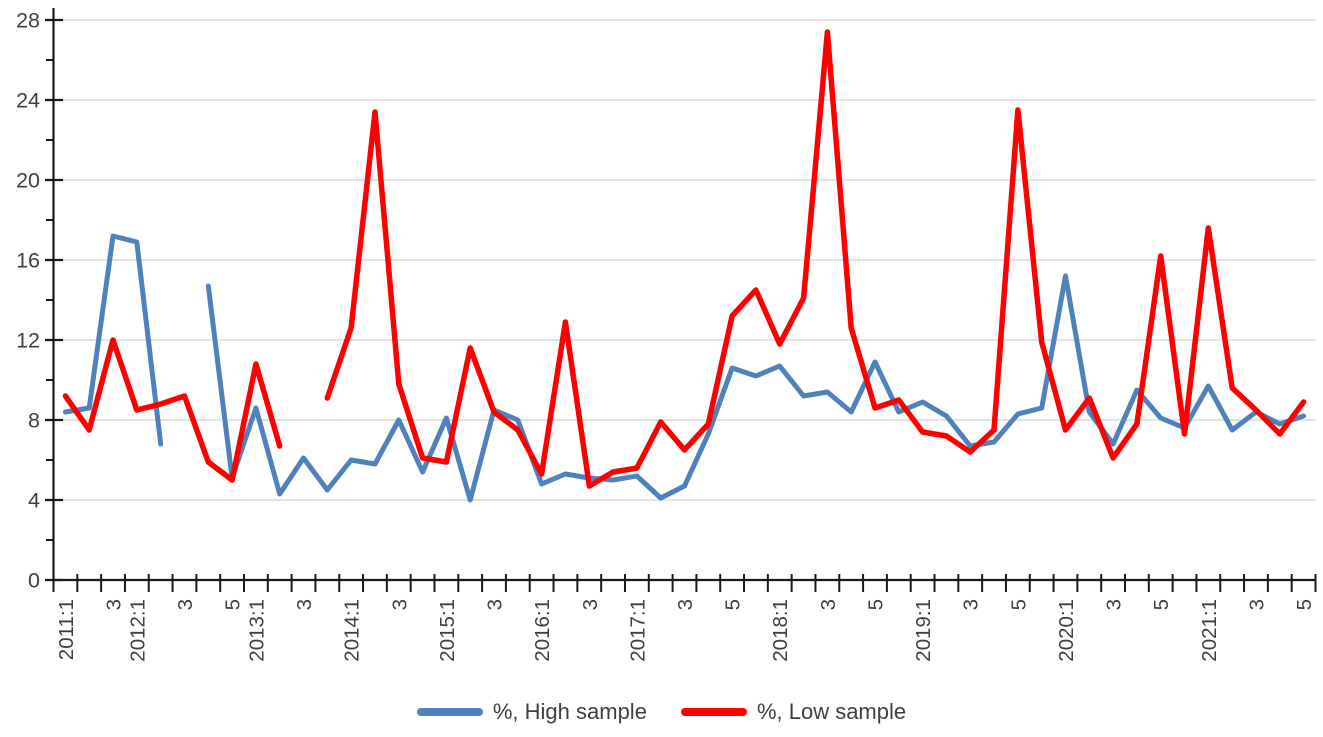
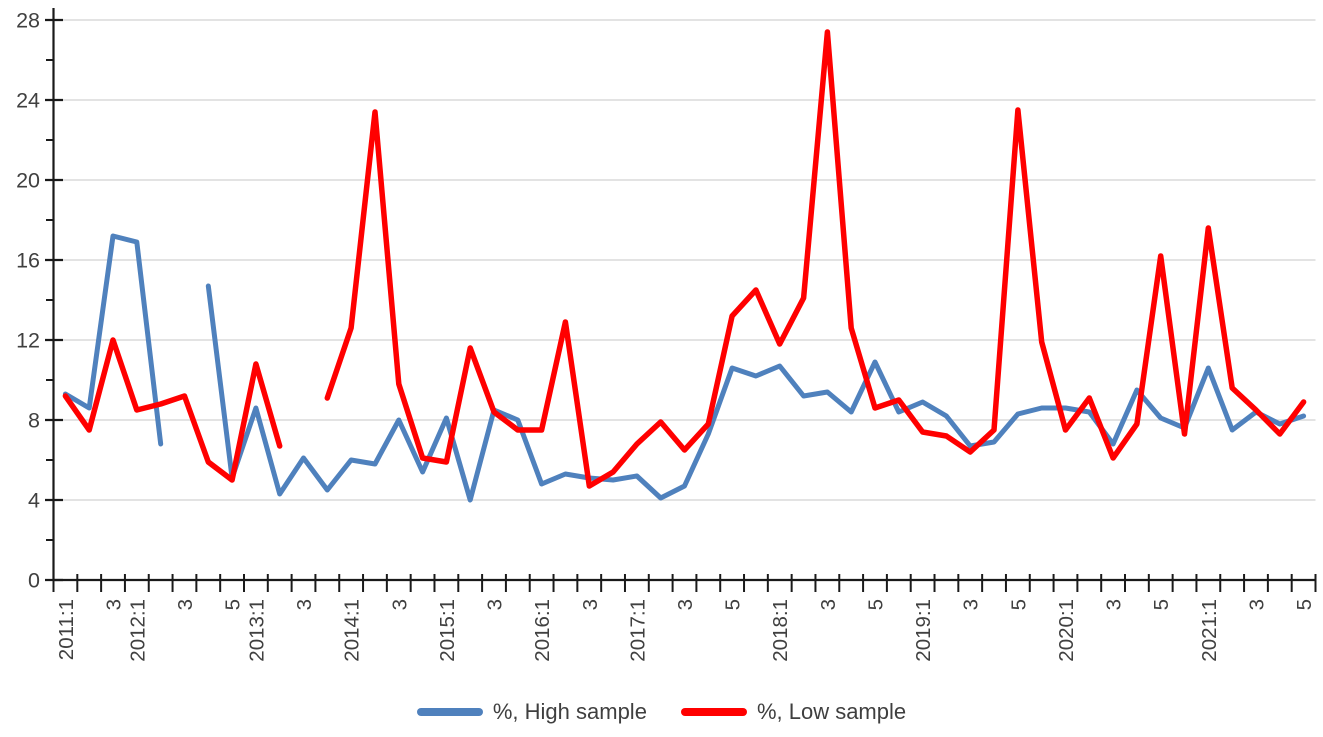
%, High sample/2011:1: 8.4 -> 9.3
%, Low sample/2016:1: 5.3 -> 7.5
%, Low sample/2017:1: 5.6 -> 6.8
%, High sample/2020:1: 15.2 -> 8.6
%, High sample/2021:1: 9.7 -> 10.6
